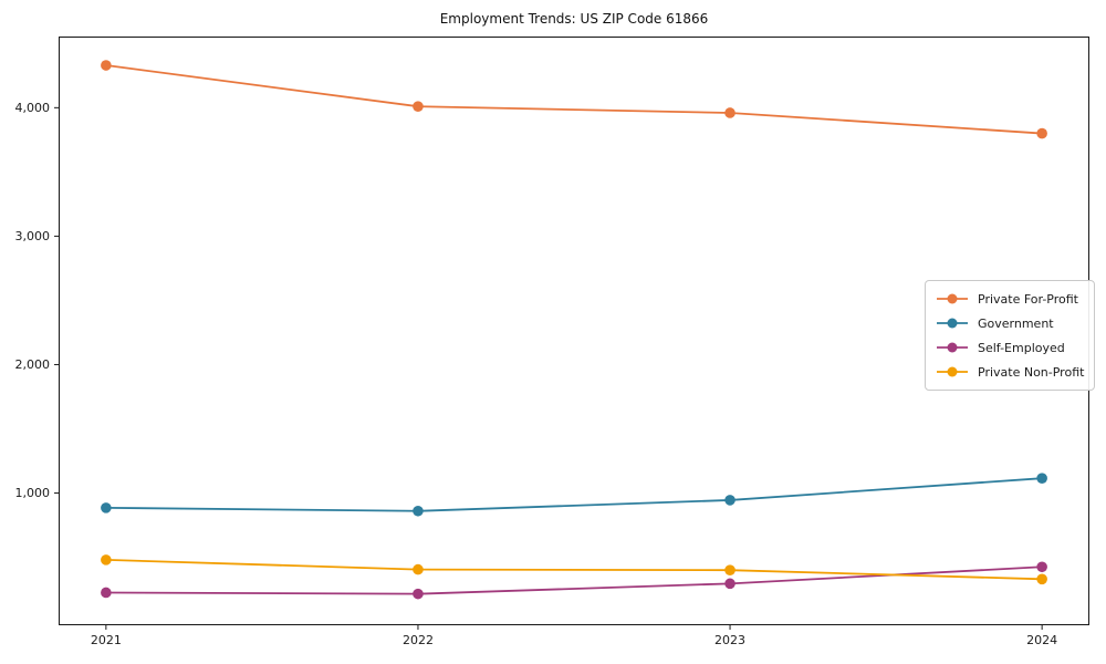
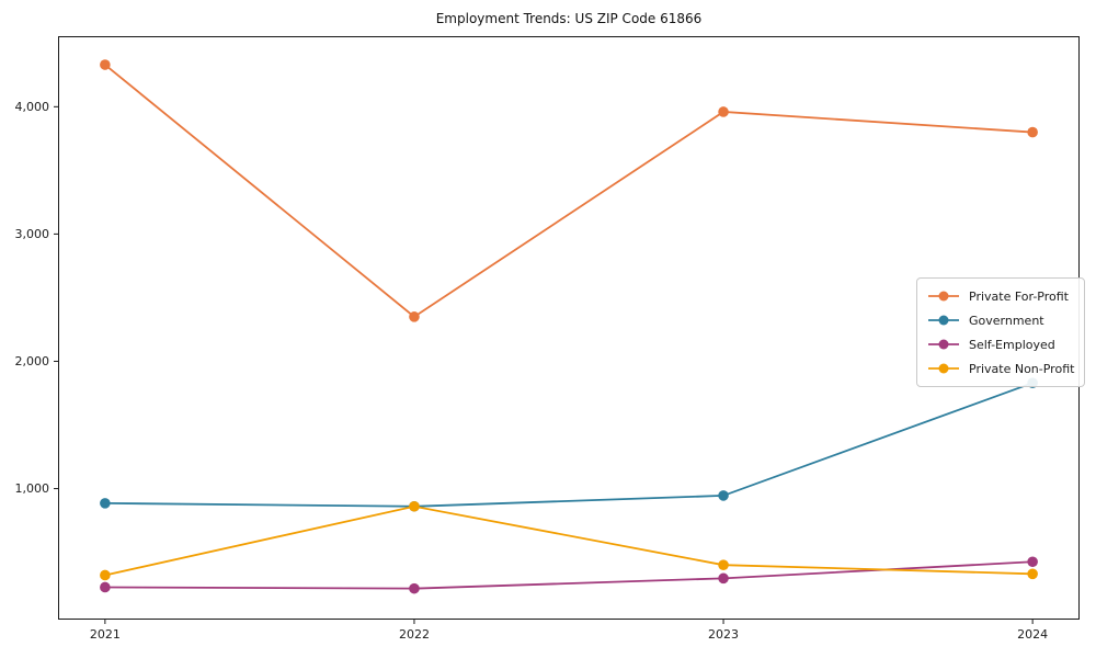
Private Non-Profit/2021: 480 -> 320
Private For-Profit/2022: 4010 -> 2350
Private Non-Profit/2022: 400 -> 860
Government/2024: 1120 -> 1830
